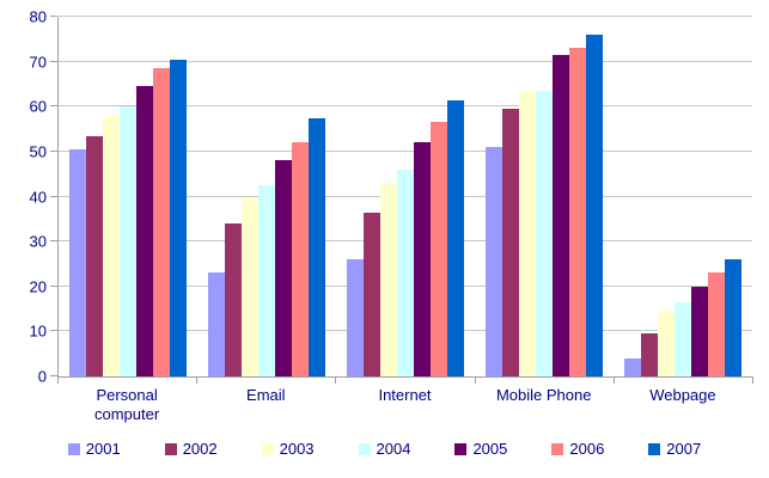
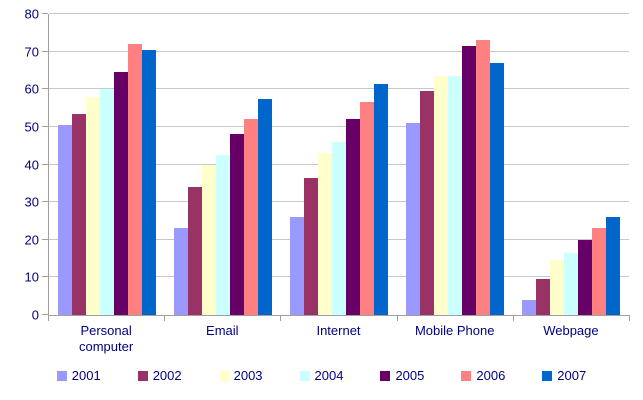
2006/Personal computer: 68 -> 72
2007/Mobile Phone: 76 -> 67
